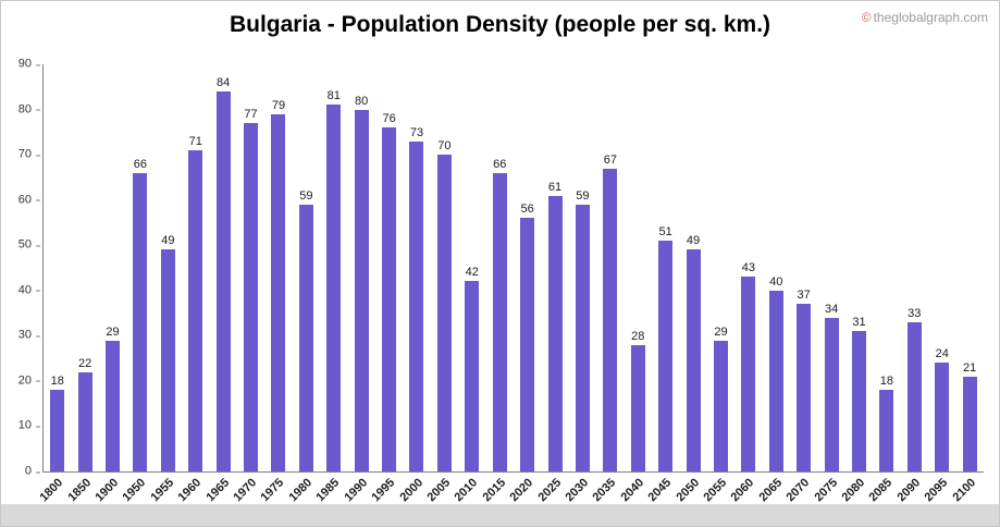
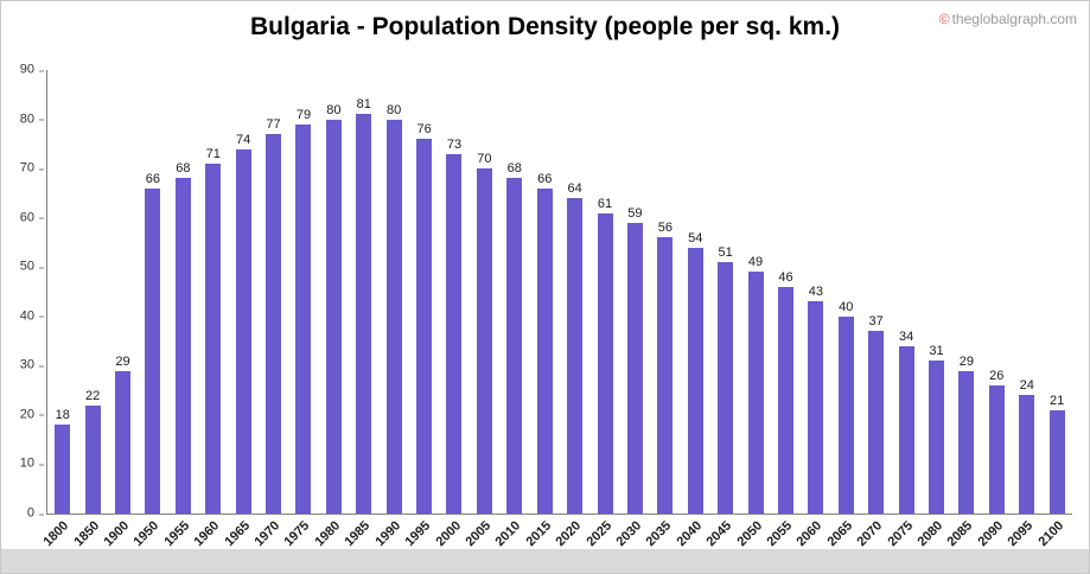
1955: 49 -> 68
1965: 84 -> 74
1980: 59 -> 80
2010: 42 -> 68
2020: 56 -> 64
2035: 67 -> 56
2040: 28 -> 54
2055: 29 -> 46
2085: 18 -> 29
2090: 33 -> 26
